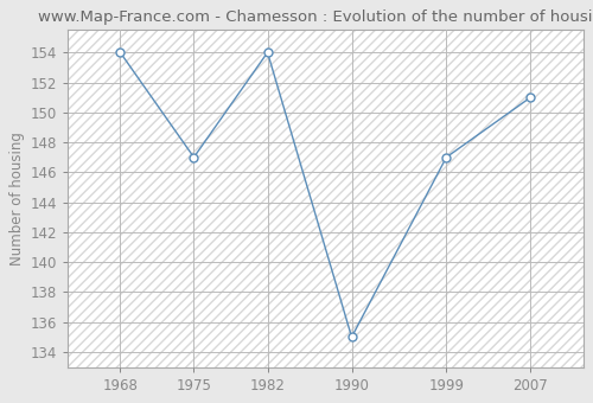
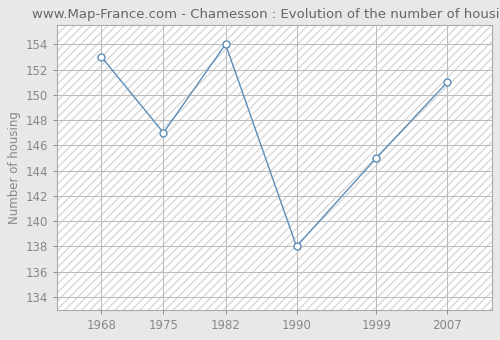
1968: 154 -> 153
1990: 135 -> 138
1999: 147 -> 145
